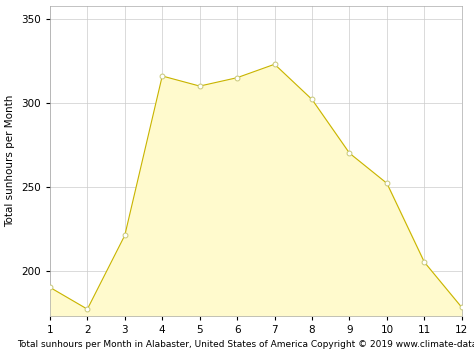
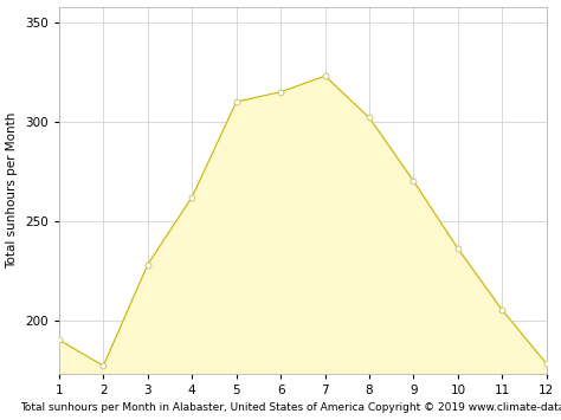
3: 221 -> 228
4: 316 -> 262
10: 252 -> 236
